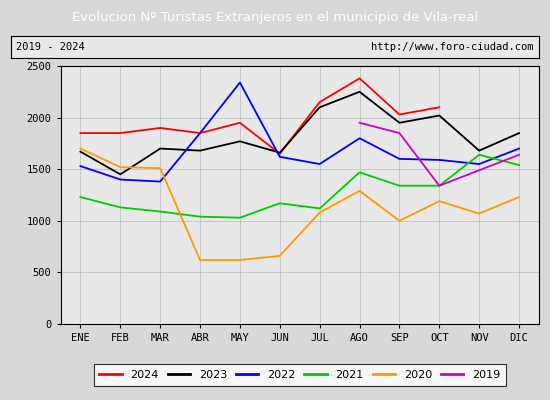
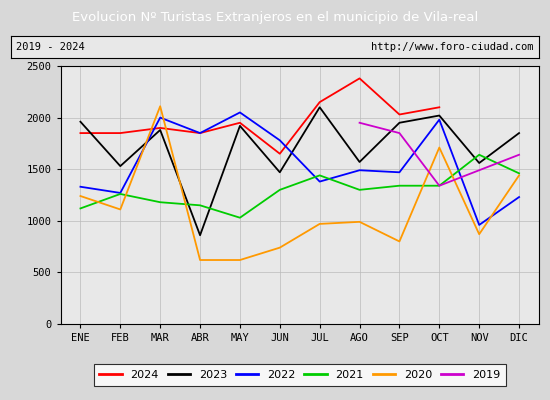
2023/ENE: 1670 -> 1960
2022/ENE: 1530 -> 1330
2021/ENE: 1230 -> 1120
2020/ENE: 1700 -> 1240
2023/FEB: 1450 -> 1530
2022/FEB: 1400 -> 1270
2021/FEB: 1130 -> 1260
2020/FEB: 1520 -> 1110
2023/MAR: 1700 -> 1880
2022/MAR: 1380 -> 2000
2021/MAR: 1090 -> 1180
2020/MAR: 1510 -> 2110
2023/ABR: 1680 -> 860
2021/ABR: 1040 -> 1150
2023/MAY: 1770 -> 1920
2022/MAY: 2340 -> 2050
2023/JUN: 1660 -> 1470
2022/JUN: 1620 -> 1780
2021/JUN: 1170 -> 1300
2020/JUN: 660 -> 740
2022/JUL: 1550 -> 1380
2021/JUL: 1120 -> 1440
2020/JUL: 1080 -> 970
2023/AGO: 2250 -> 1570
2022/AGO: 1800 -> 1490
2021/AGO: 1470 -> 1300
2020/AGO: 1290 -> 990
2022/SEP: 1600 -> 1470
2020/SEP: 1000 -> 800
2022/OCT: 1590 -> 1980
2020/OCT: 1190 -> 1710
2023/NOV: 1680 -> 1560
2022/NOV: 1550 -> 960
2020/NOV: 1070 -> 870
2022/DIC: 1700 -> 1230
2021/DIC: 1540 -> 1460
2020/DIC: 1230 -> 1440
